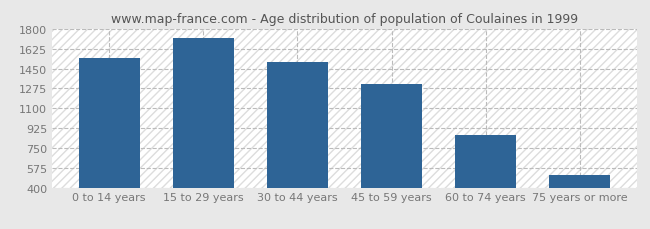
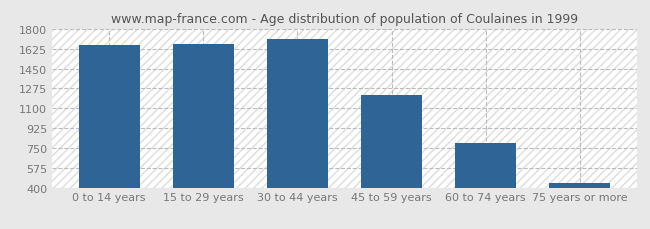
0 to 14 years: 1540 -> 1660
15 to 29 years: 1720 -> 1660
30 to 44 years: 1510 -> 1710
45 to 59 years: 1310 -> 1220
60 to 74 years: 860 -> 790
75 years or more: 510 -> 440
